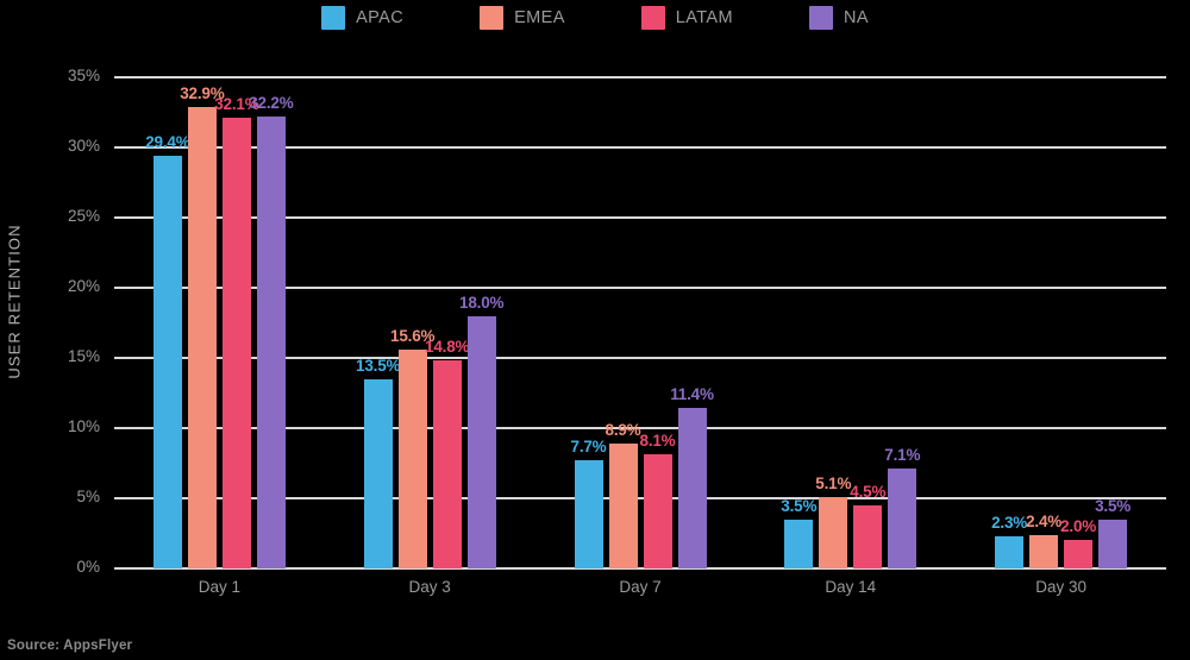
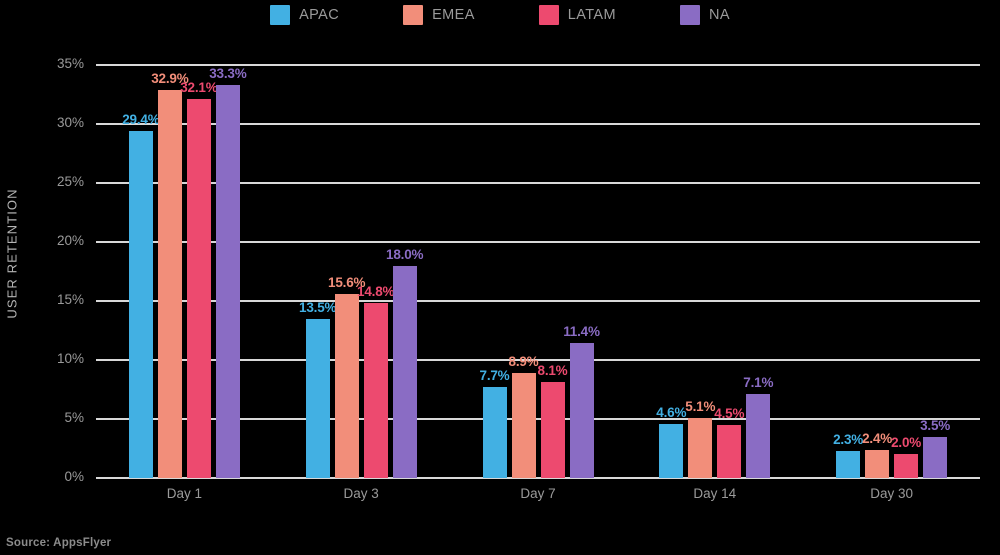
NA/Day 1: 32.2% -> 33.3%
APAC/Day 14: 3.5% -> 4.6%
